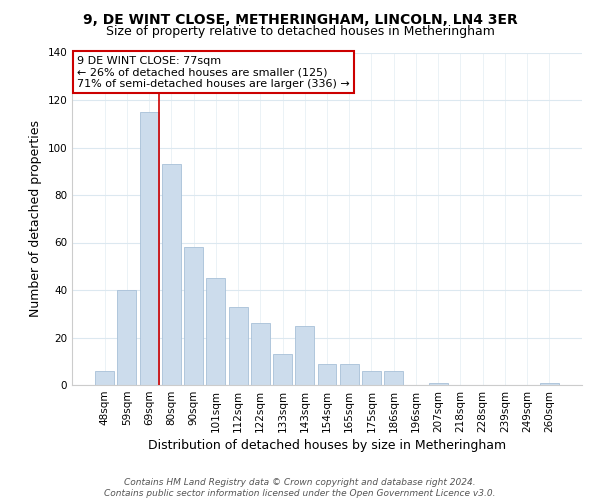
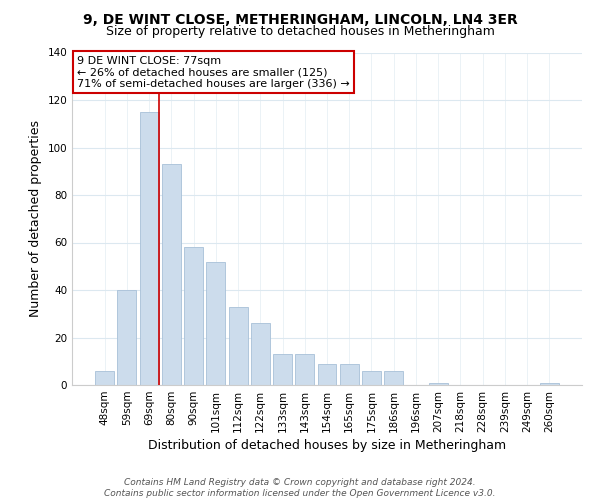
101sqm: 45 -> 52
143sqm: 25 -> 13
